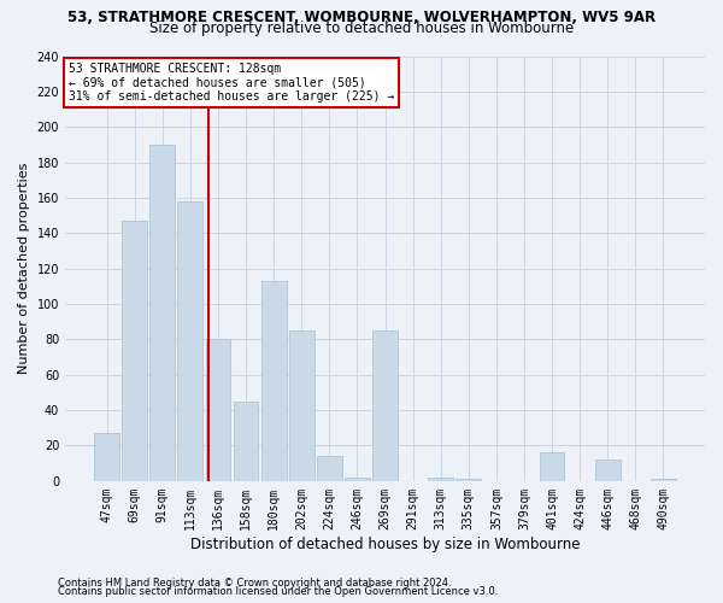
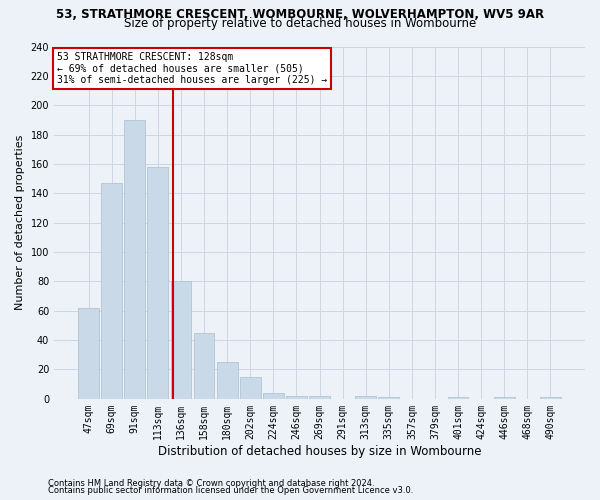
47sqm: 27 -> 62
180sqm: 113 -> 25
202sqm: 85 -> 15
224sqm: 14 -> 4
269sqm: 85 -> 2
401sqm: 16 -> 1
446sqm: 12 -> 1
